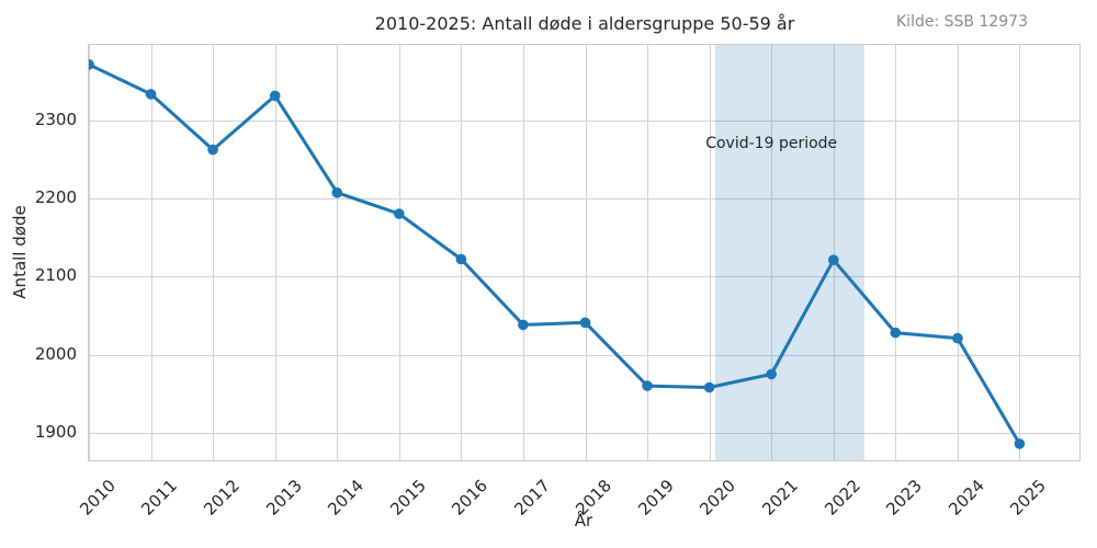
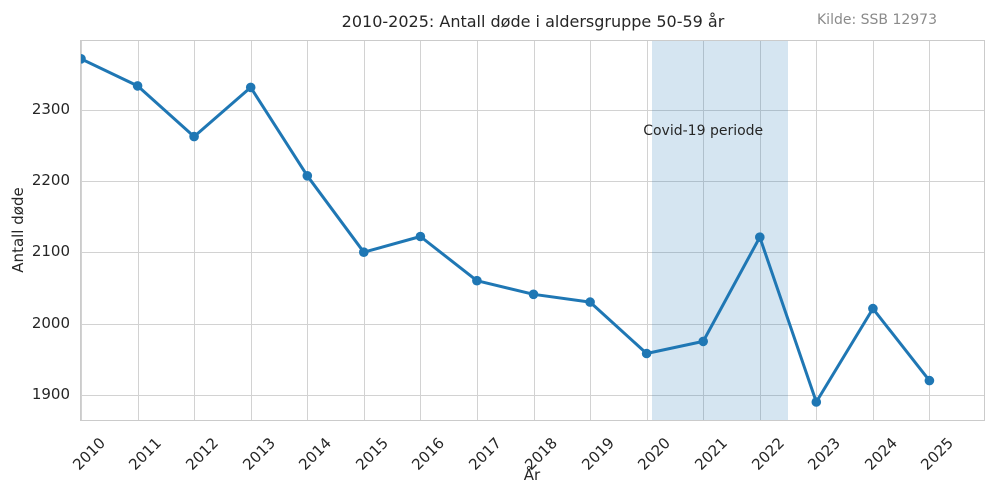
2015: 2180 -> 2100
2017: 2040 -> 2060
2019: 1960 -> 2030
2023: 2030 -> 1890
2025: 1890 -> 1920
